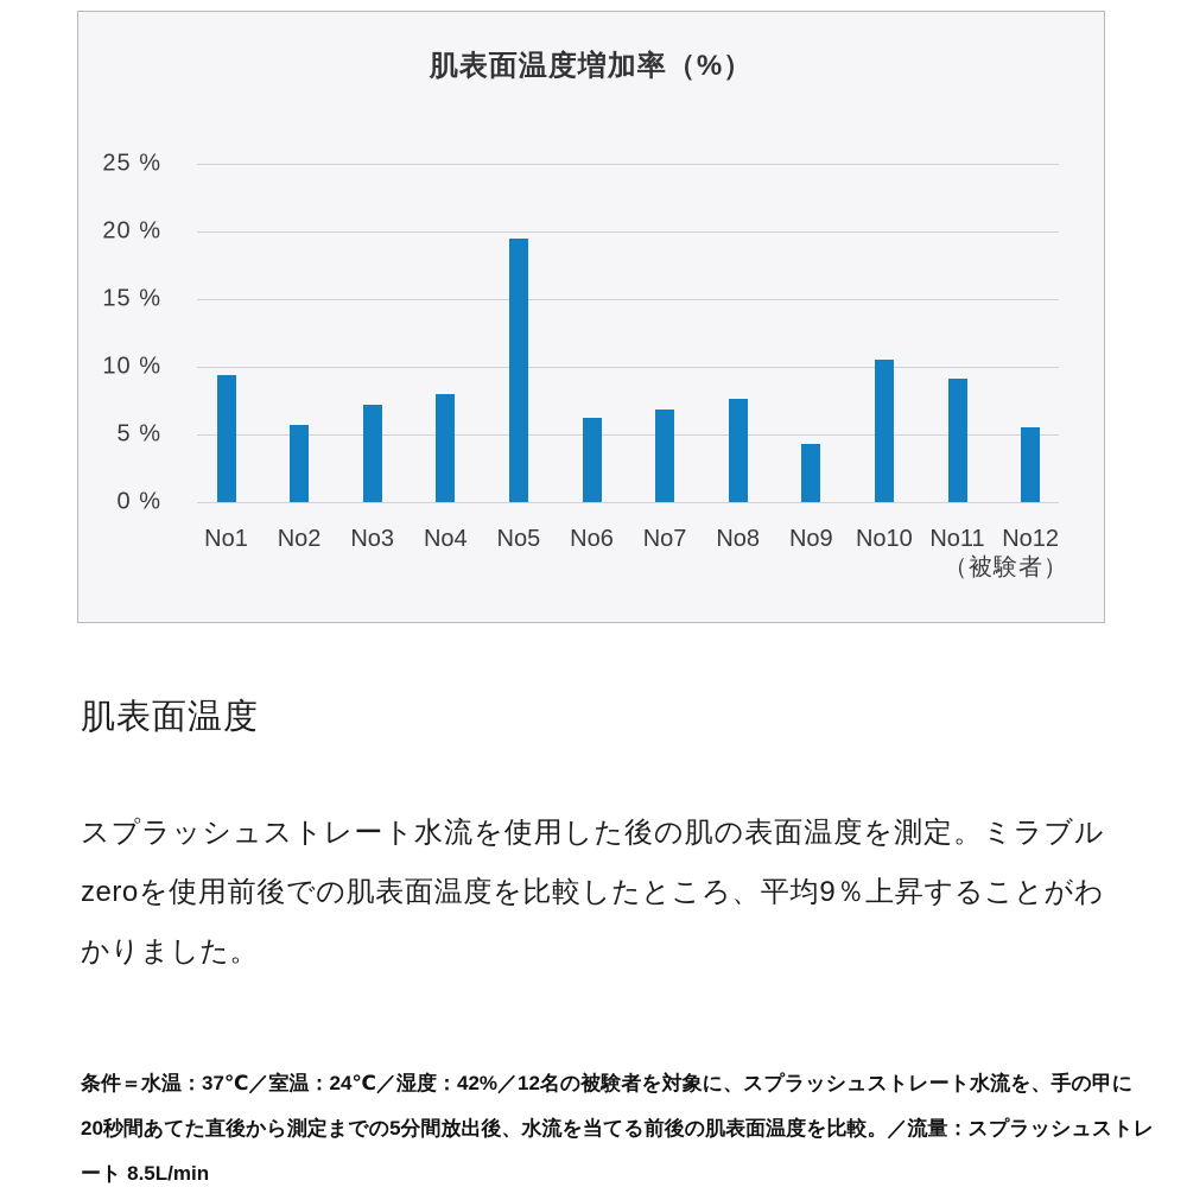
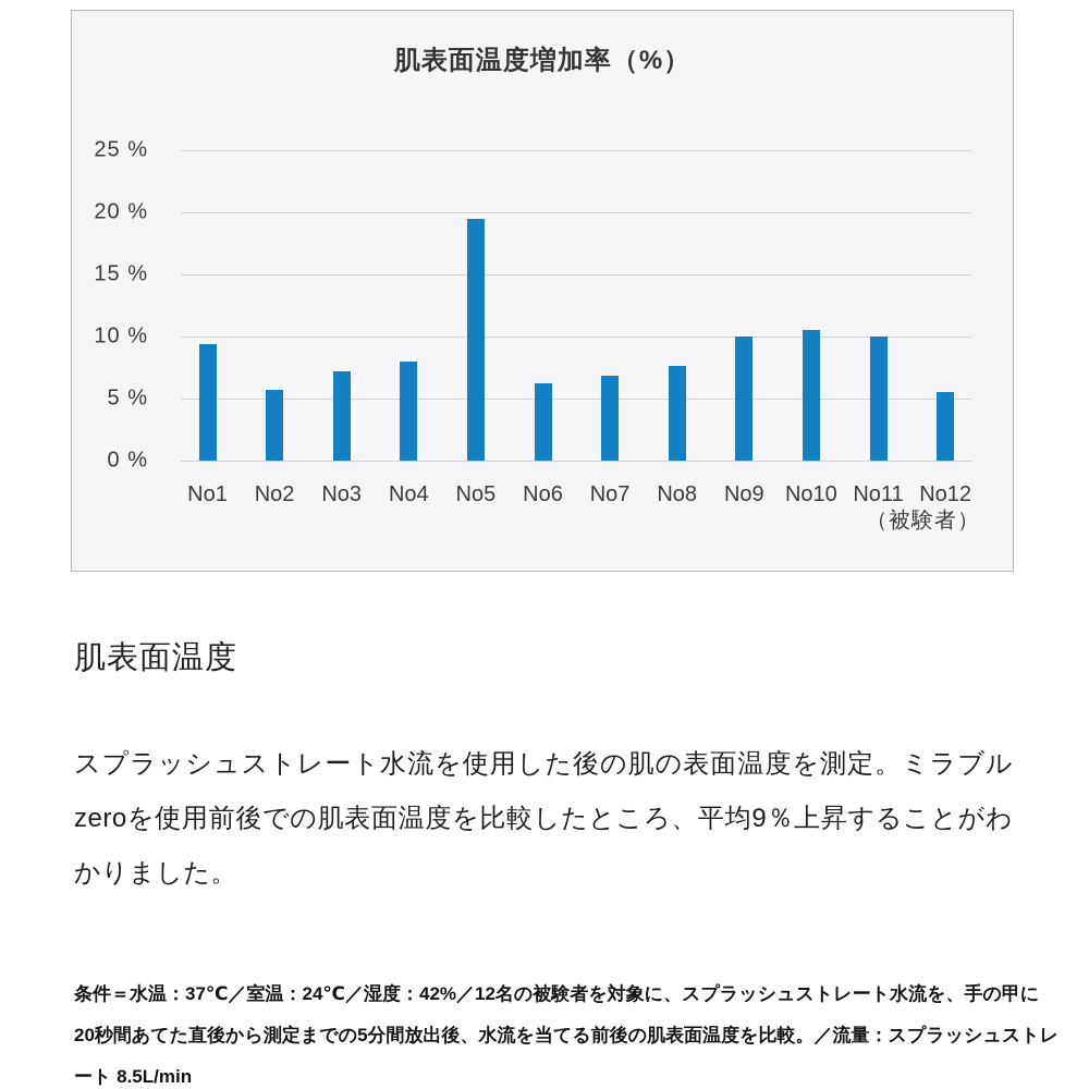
No9: 4.3% -> 10.0%
No11: 9.1% -> 10.0%
